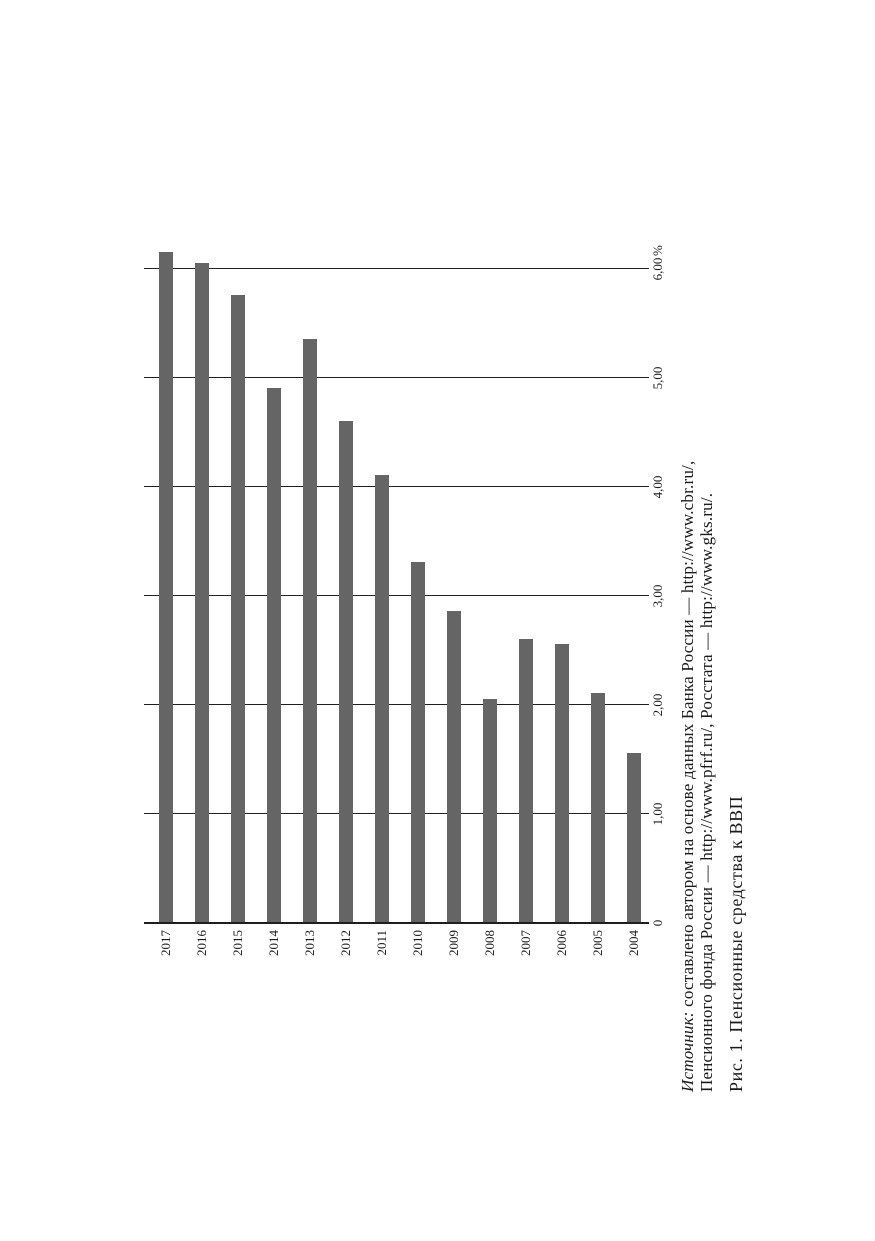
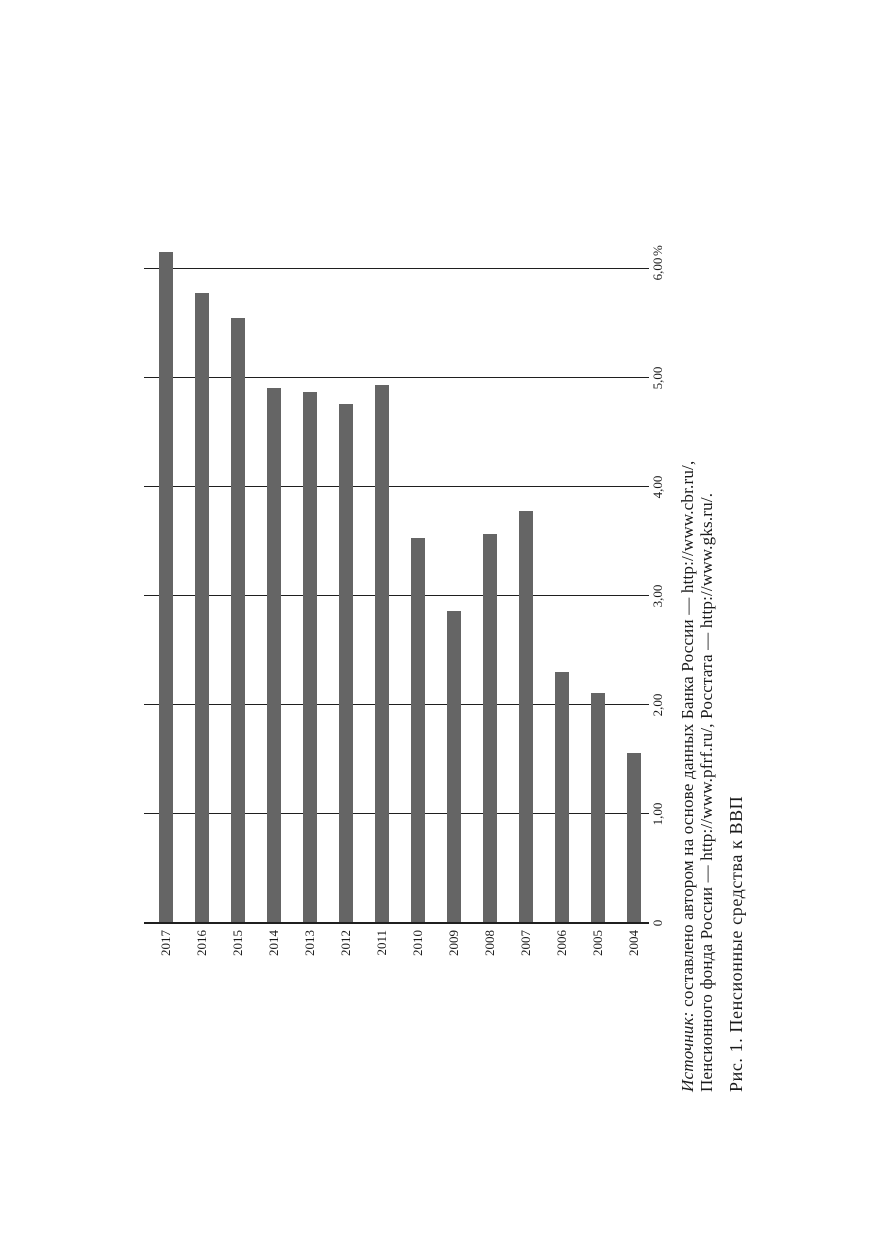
2016: 6,05 -> 5,77
2015: 5,75 -> 5,54
2013: 5,35 -> 4,86
2012: 4,60 -> 4,75
2011: 4,10 -> 4,93
2010: 3,30 -> 3,52
2008: 2,05 -> 3,56
2007: 2,60 -> 3,77
2006: 2,55 -> 2,29
